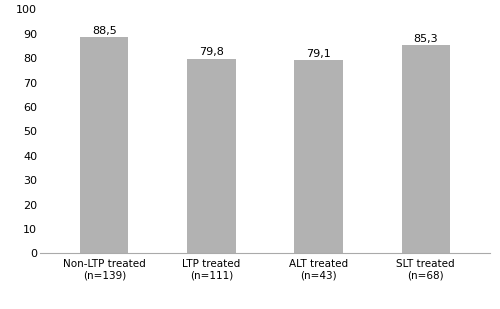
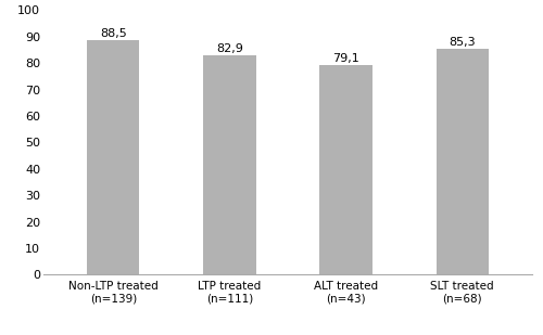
LTP treated (n=111): 79,8 -> 82,9
